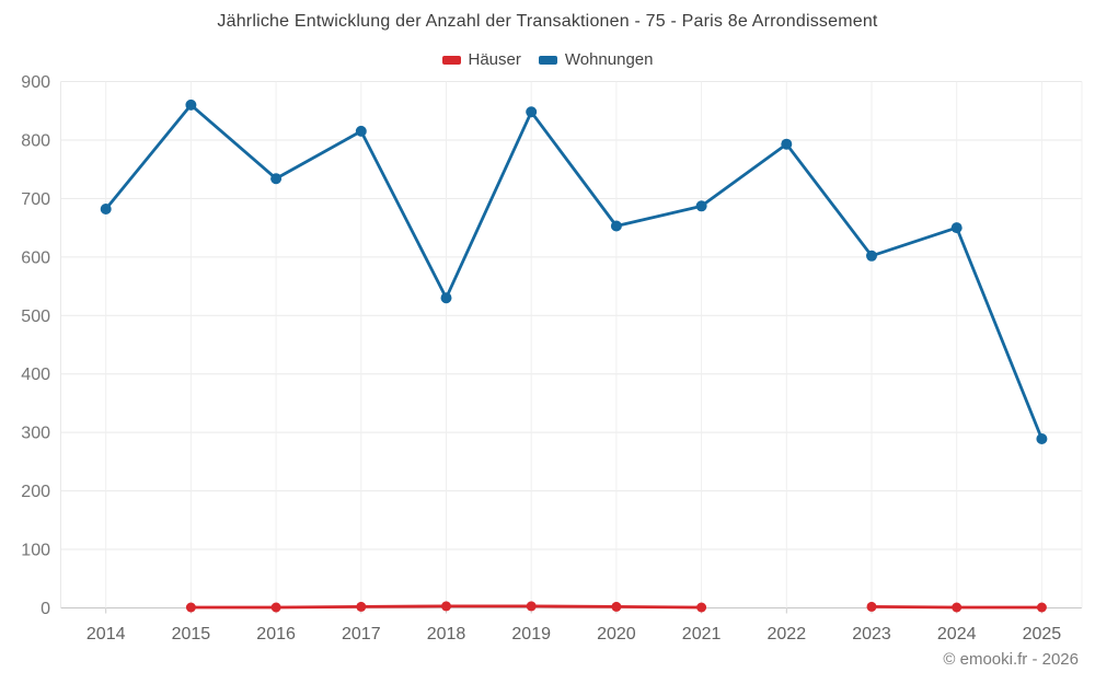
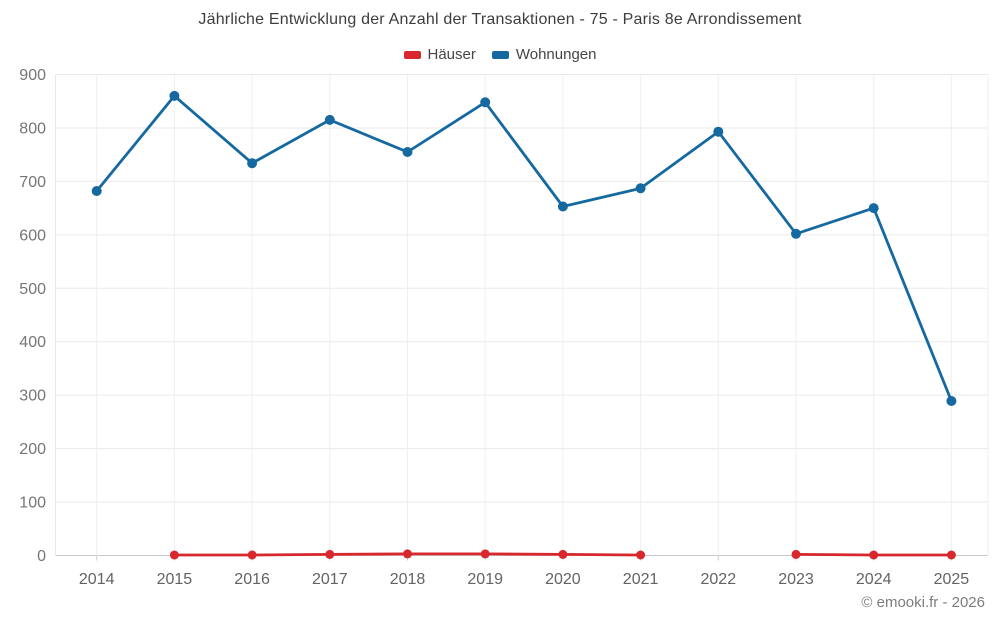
Wohnungen/2018: 530 -> 760
